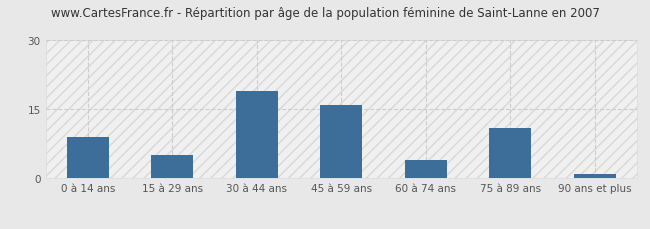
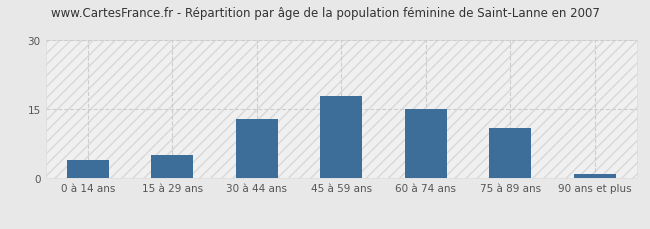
0 à 14 ans: 9 -> 4
30 à 44 ans: 19 -> 13
45 à 59 ans: 16 -> 18
60 à 74 ans: 4 -> 15
